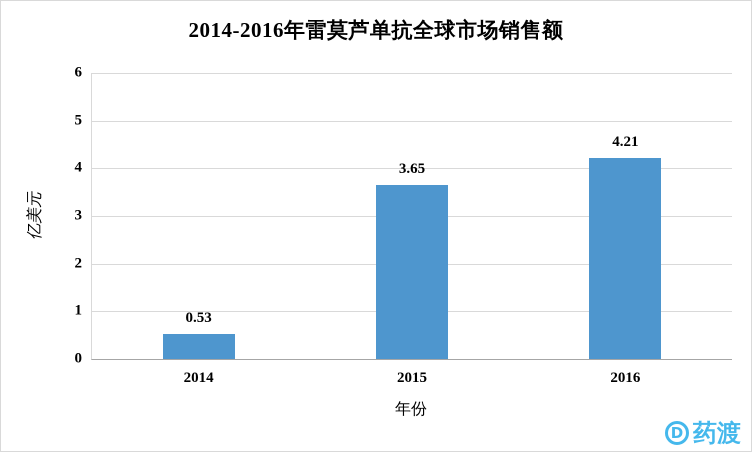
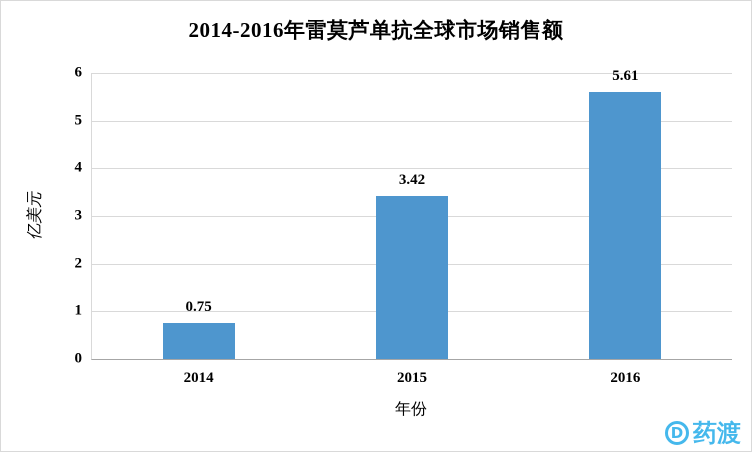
2014: 0.53 -> 0.75
2015: 3.65 -> 3.42
2016: 4.21 -> 5.61
